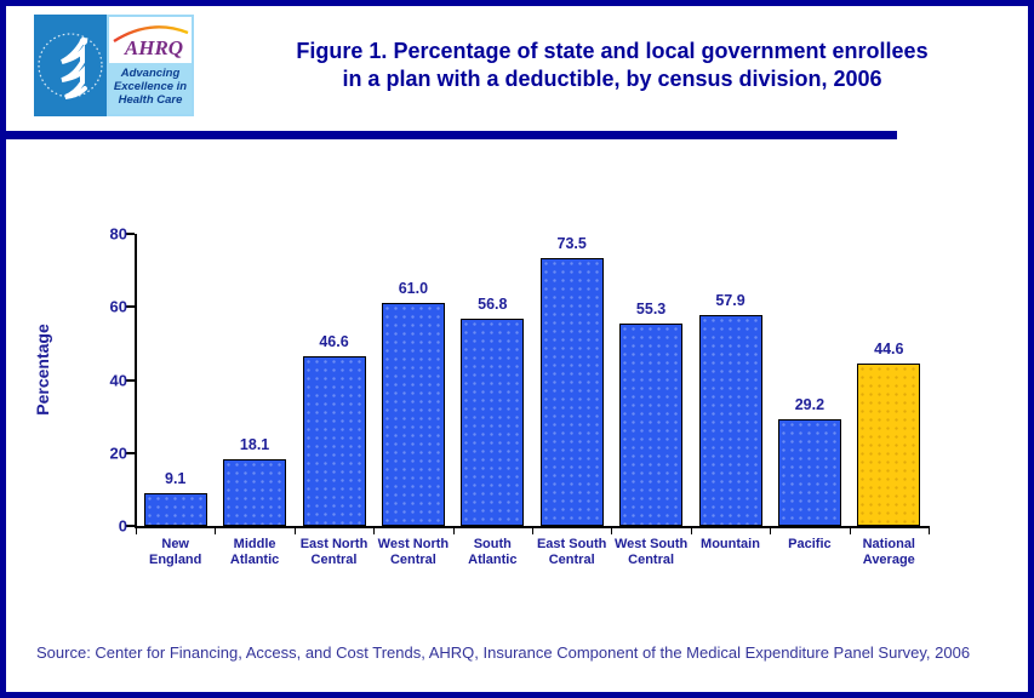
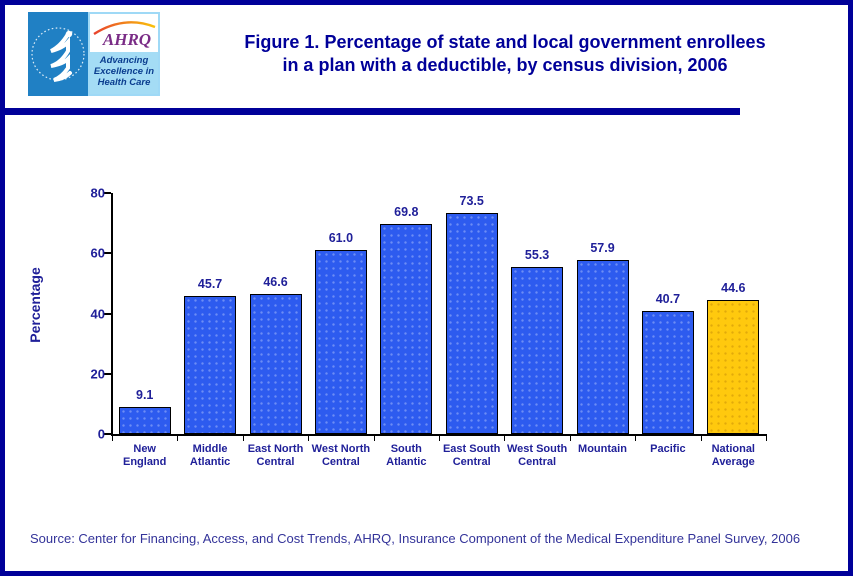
Middle Atlantic: 18.1 -> 45.7
South Atlantic: 56.8 -> 69.8
Pacific: 29.2 -> 40.7
